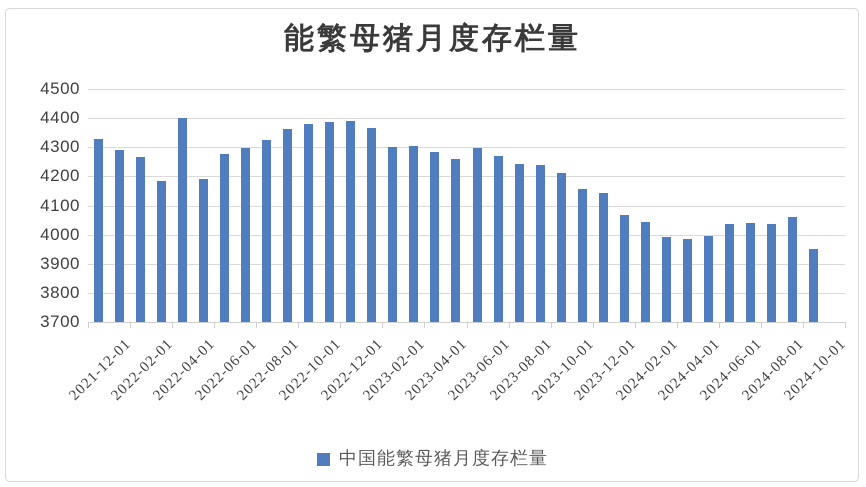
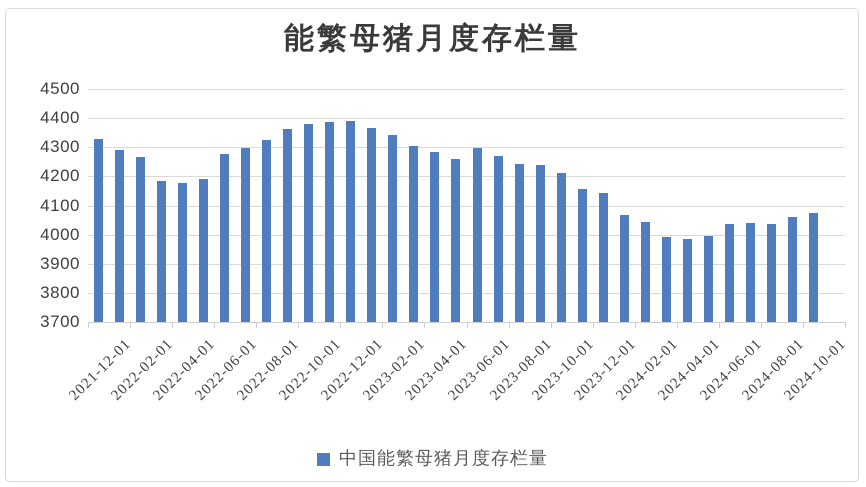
2022-04-01: 4400 -> 4180
2023-02-01: 4300 -> 4340
2024-10-01: 3950 -> 4070
